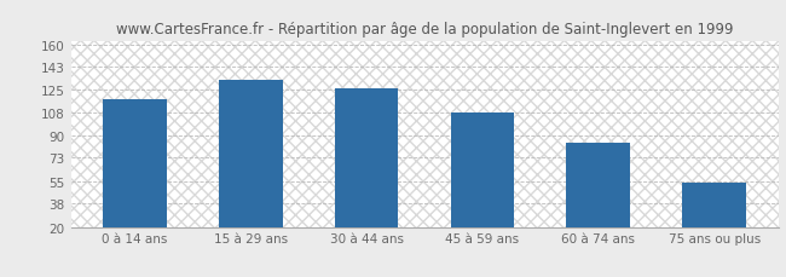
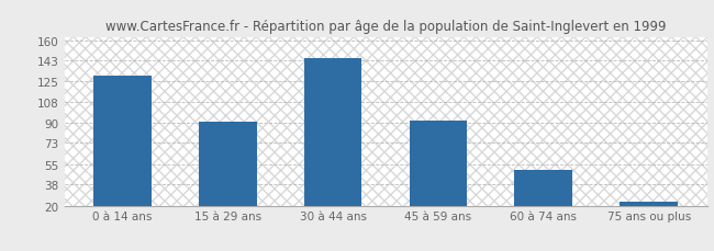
0 à 14 ans: 118 -> 130
15 à 29 ans: 133 -> 91
30 à 44 ans: 126 -> 145
45 à 59 ans: 108 -> 92
60 à 74 ans: 85 -> 50
75 ans ou plus: 54 -> 23
